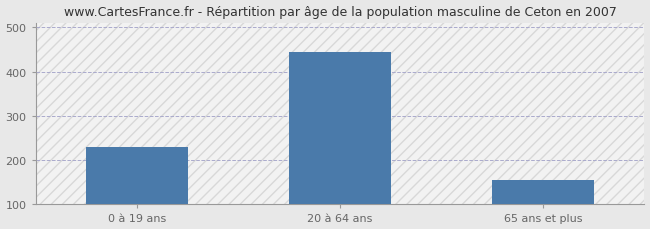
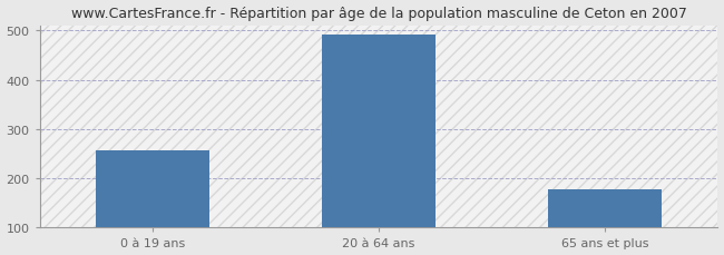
0 à 19 ans: 230 -> 257
20 à 64 ans: 445 -> 492
65 ans et plus: 155 -> 178
